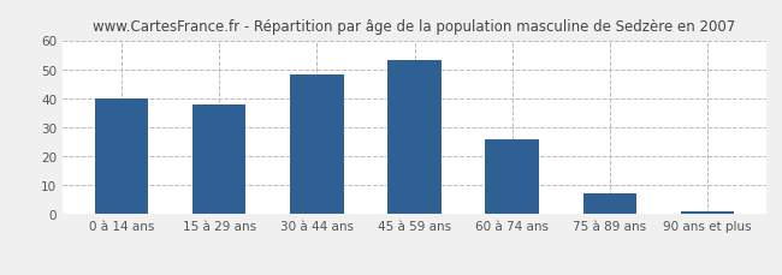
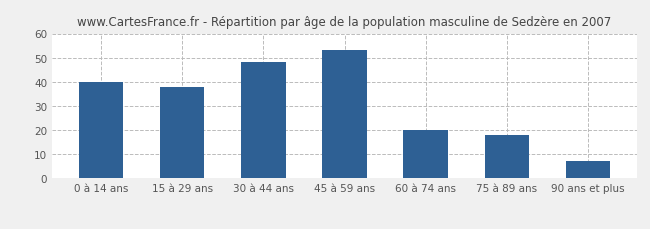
60 à 74 ans: 26.0 -> 20.0
75 à 89 ans: 7.0 -> 18.0
90 ans et plus: 0.8 -> 7.0
